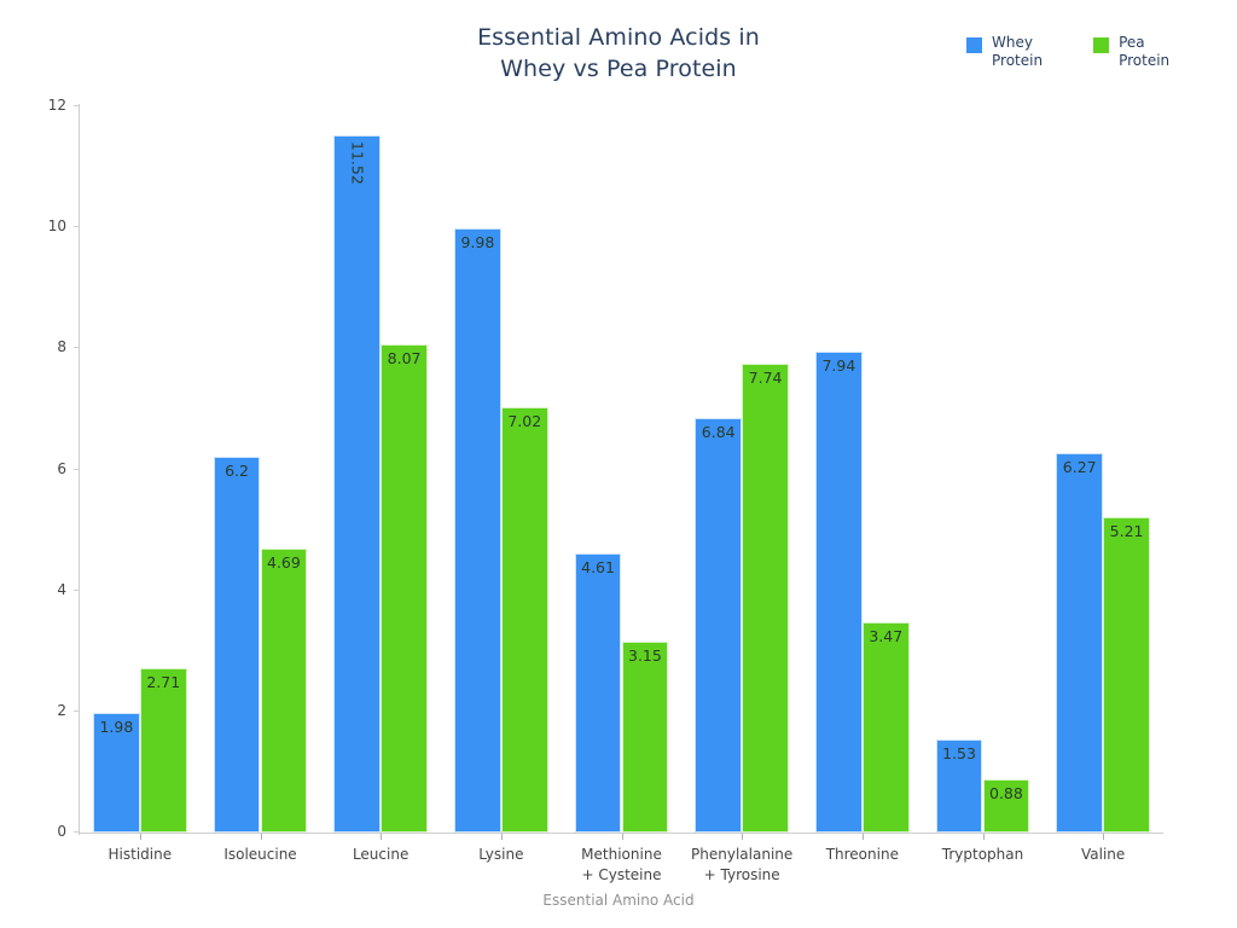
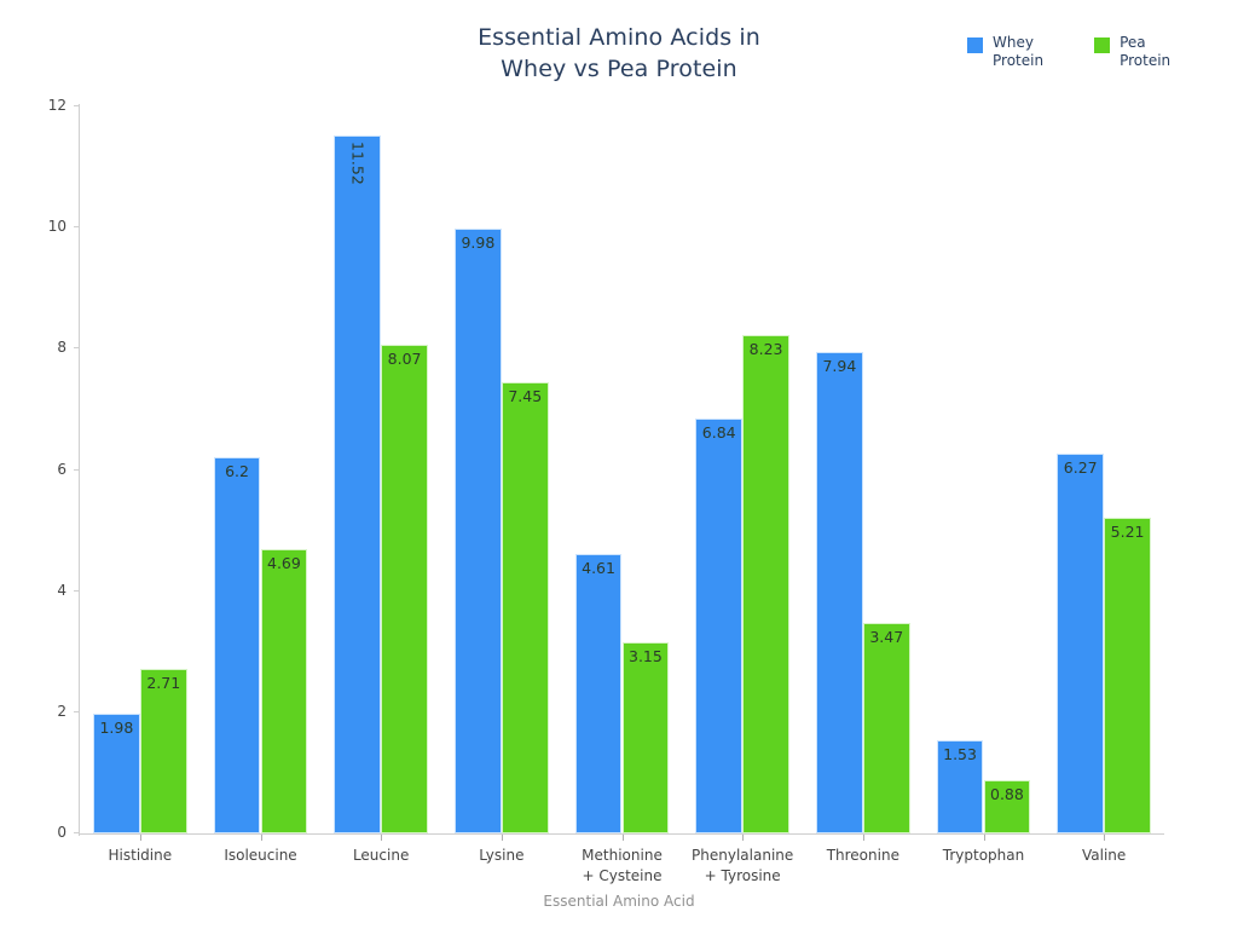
Pea Protein/Lysine: 7.02 -> 7.45
Pea Protein/Phenylalanine + Tyrosine: 7.74 -> 8.23
